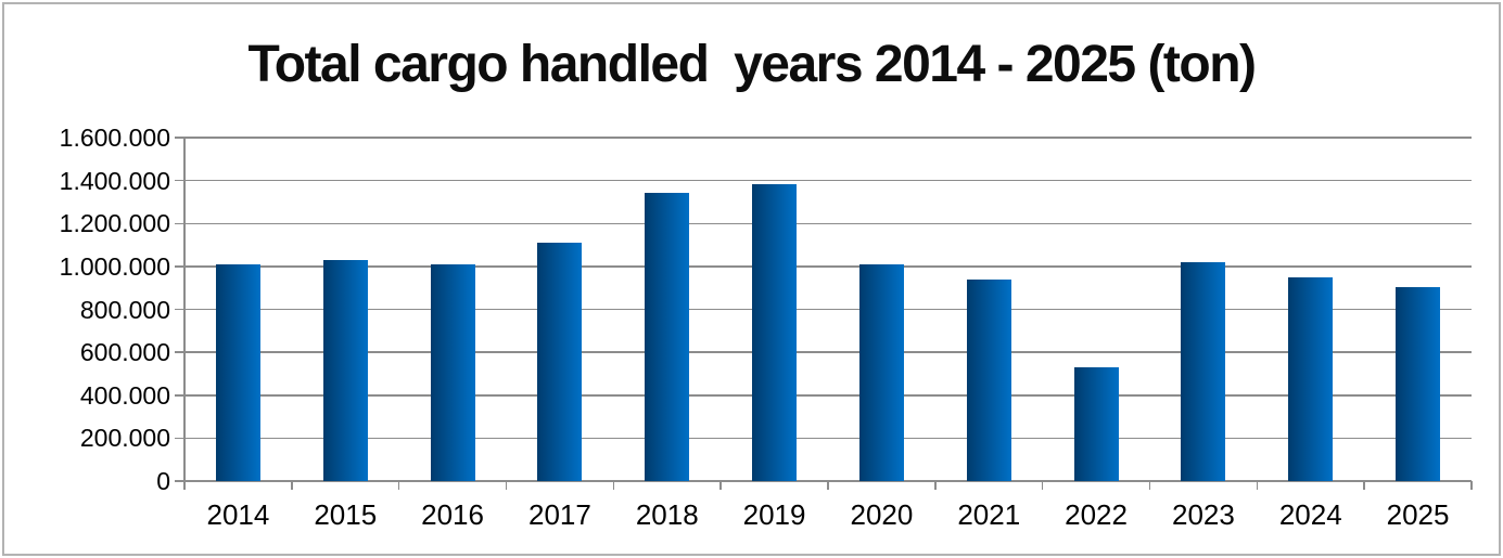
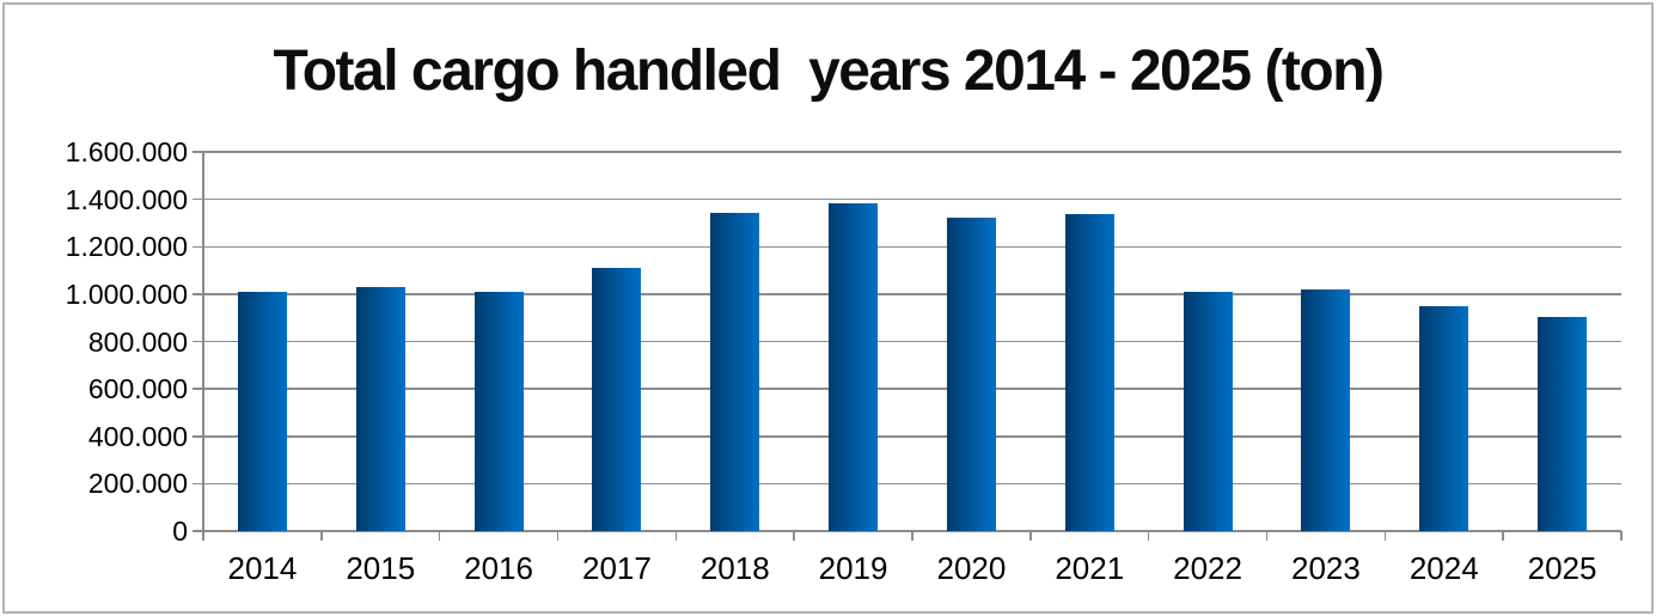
2020: 1010000 -> 1320000
2021: 940000 -> 1340000
2022: 530000 -> 1010000
